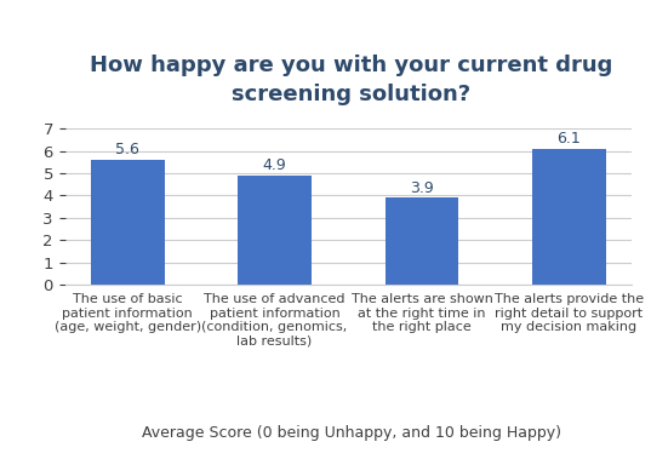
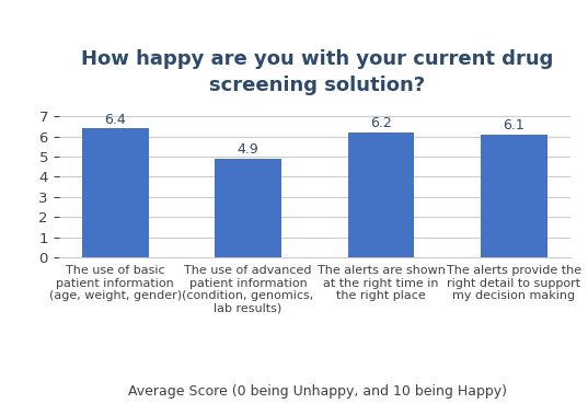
The use of basic patient information (age, weight, gender): 5.6 -> 6.4
The alerts are shown at the right time in the right place: 3.9 -> 6.2
